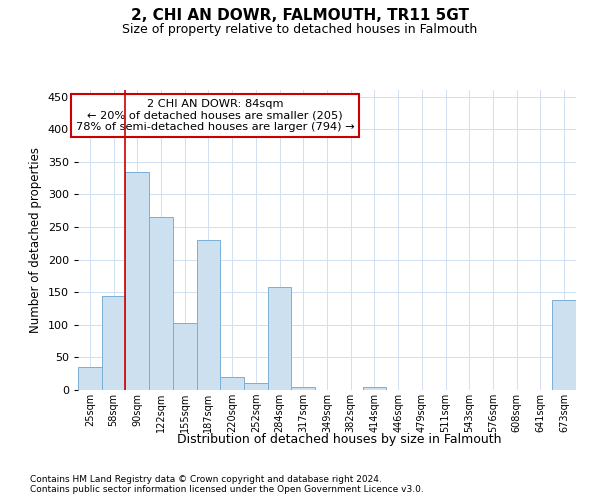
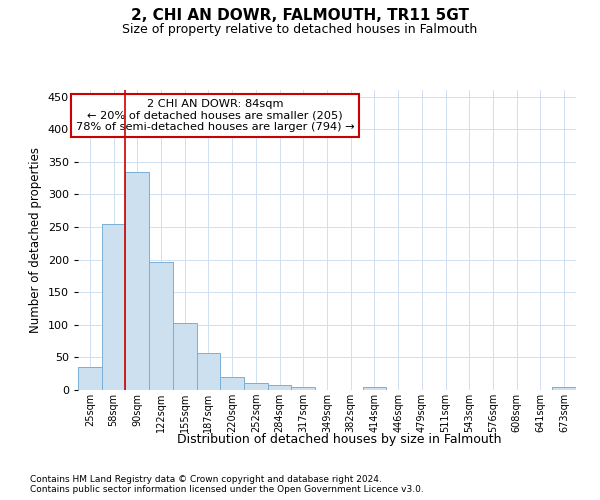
58sqm: 144 -> 255
122sqm: 266 -> 196
187sqm: 230 -> 57
284sqm: 158 -> 7
673sqm: 138 -> 4
